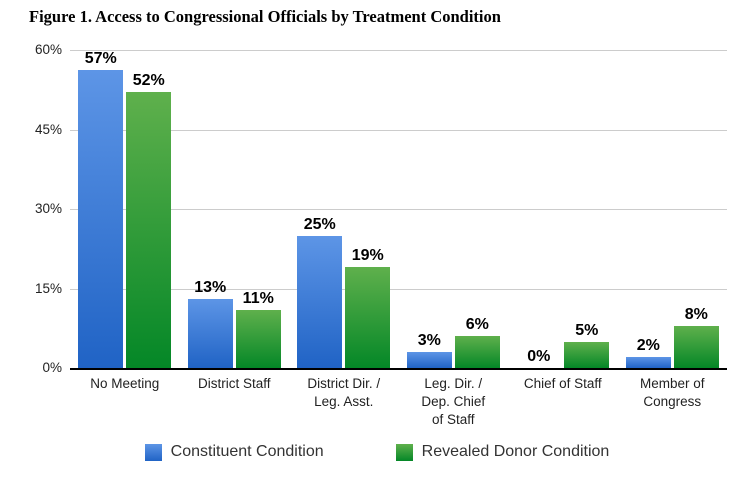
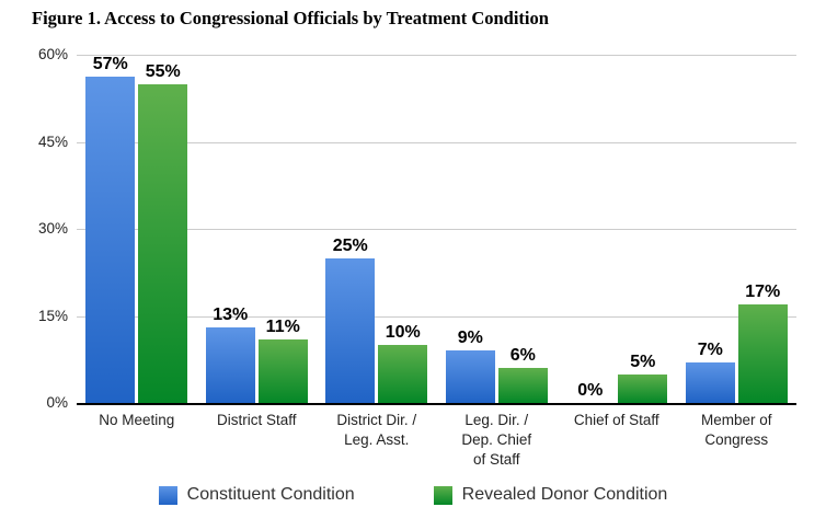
Revealed Donor Condition/No Meeting: 52% -> 55%
Revealed Donor Condition/District Dir. / Leg. Asst.: 19% -> 10%
Constituent Condition/Leg. Dir. / Dep. Chief of Staff: 3% -> 9%
Constituent Condition/Member of Congress: 2% -> 7%
Revealed Donor Condition/Member of Congress: 8% -> 17%
